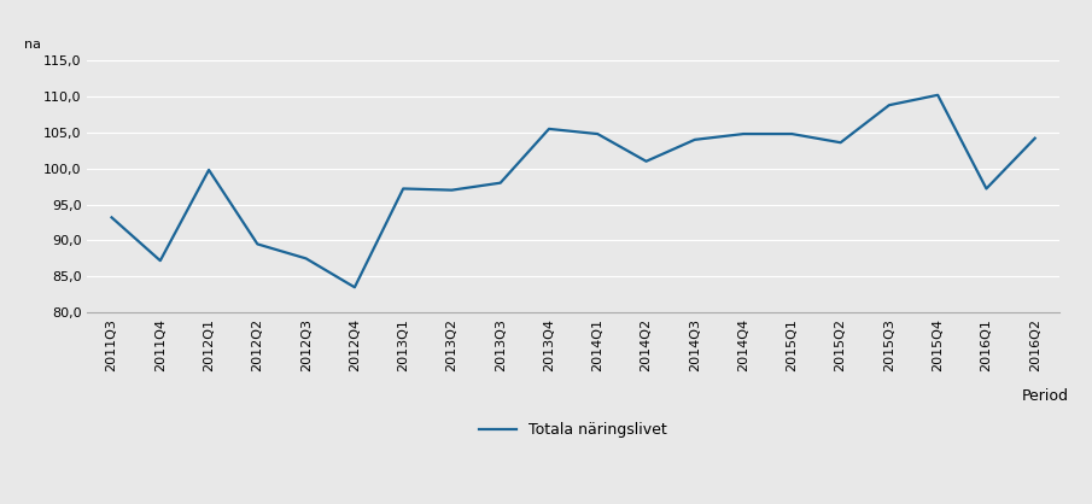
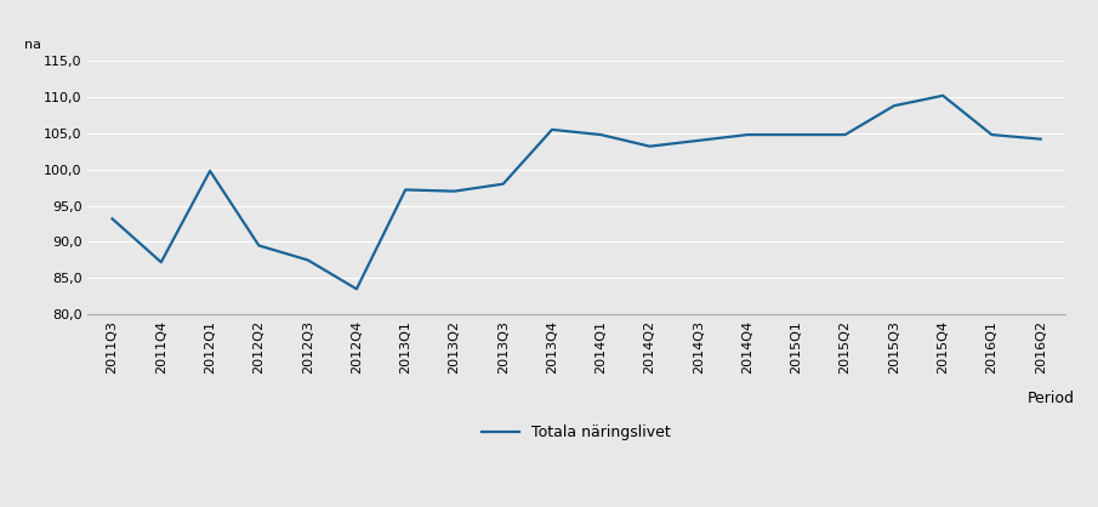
2014Q2: 101,0 -> 103,2
2015Q2: 103,6 -> 104,8
2016Q1: 97,2 -> 104,8
